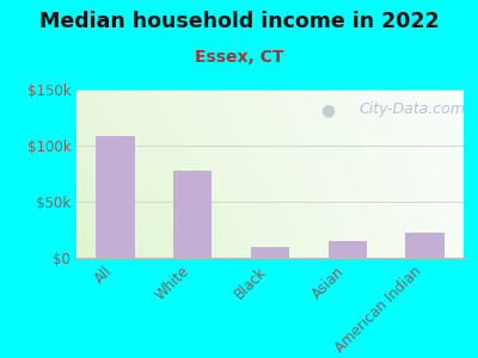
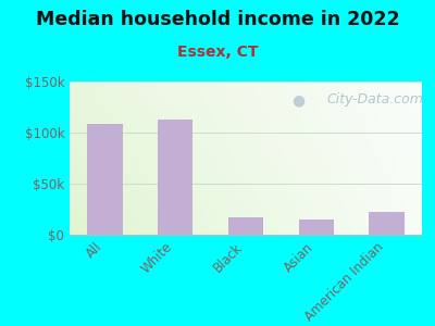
White: $78k -> $113k
Black: $10k -> $17k
